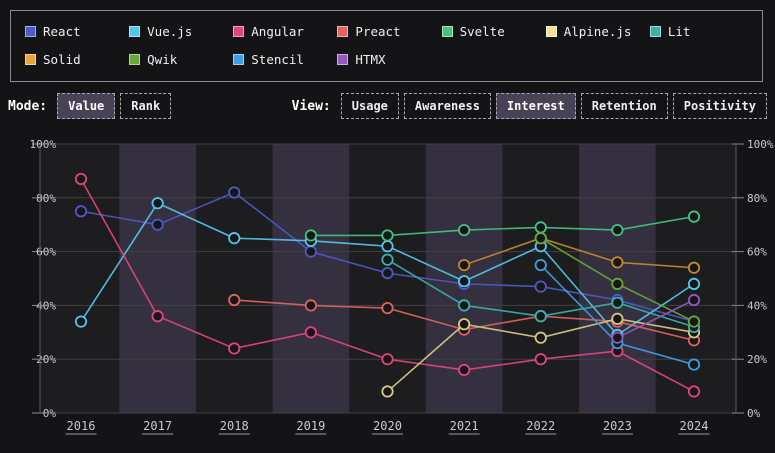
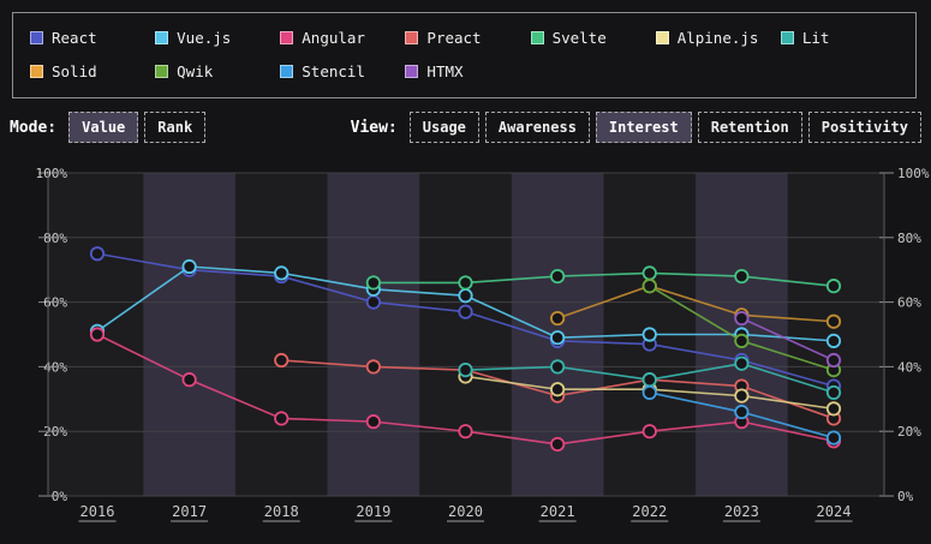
Vue.js/2016: 34% -> 51%
Angular/2016: 87% -> 50%
Vue.js/2017: 78% -> 71%
React/2018: 82% -> 68%
Vue.js/2018: 65% -> 69%
Angular/2019: 30% -> 23%
React/2020: 52% -> 57%
Alpine.js/2020: 8% -> 37%
Lit/2020: 57% -> 39%
Vue.js/2022: 62% -> 50%
Alpine.js/2022: 28% -> 33%
Stencil/2022: 55% -> 32%
Vue.js/2023: 29% -> 50%
Alpine.js/2023: 35% -> 31%
HTMX/2023: 28% -> 55%
Angular/2024: 8% -> 17%
Preact/2024: 27% -> 24%
Svelte/2024: 73% -> 65%
Alpine.js/2024: 30% -> 27%
Qwik/2024: 34% -> 39%
